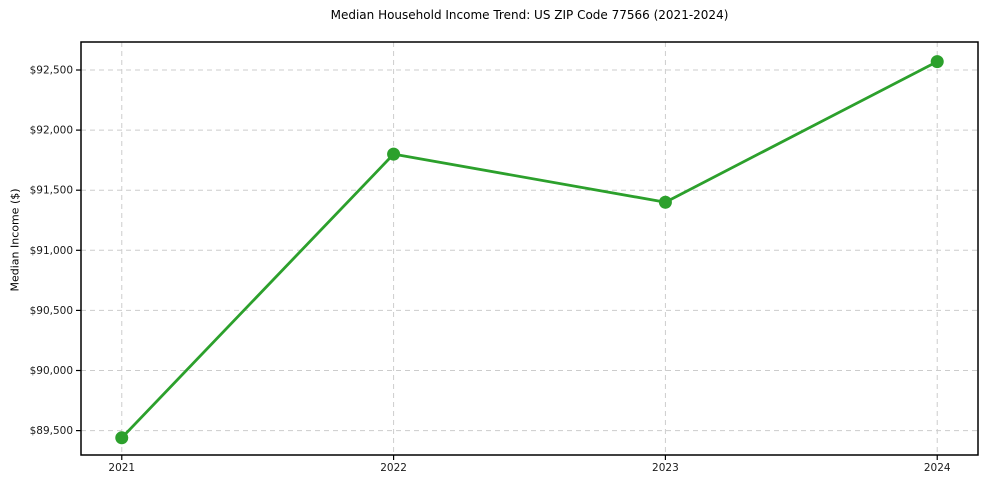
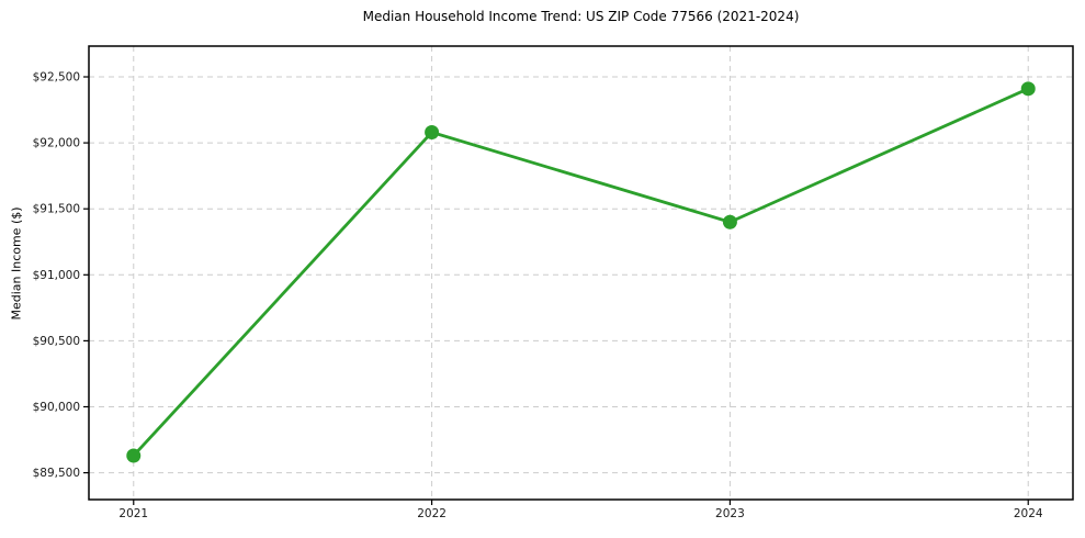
2021: $89440 -> $89630
2022: $91800 -> $92080
2024: $92570 -> $92410
